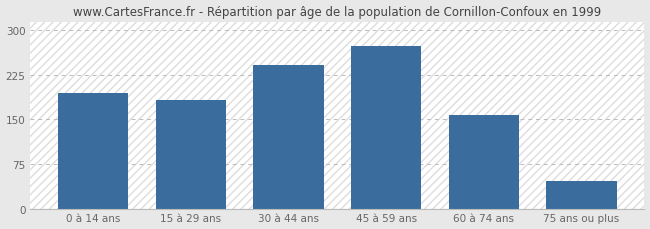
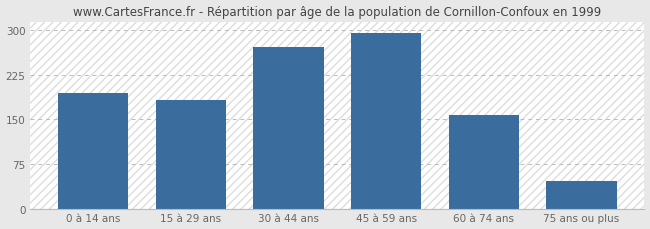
30 à 44 ans: 242 -> 272
45 à 59 ans: 274 -> 295
